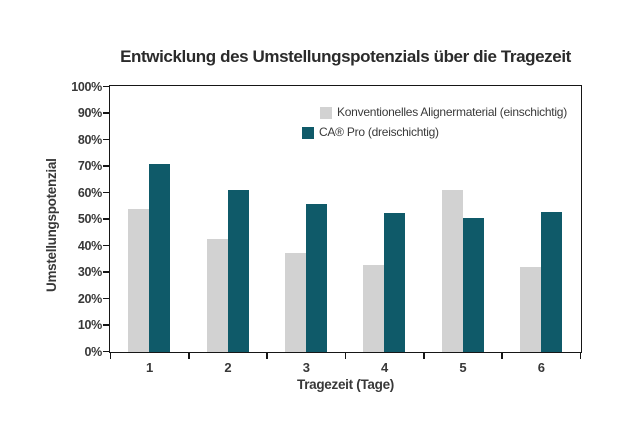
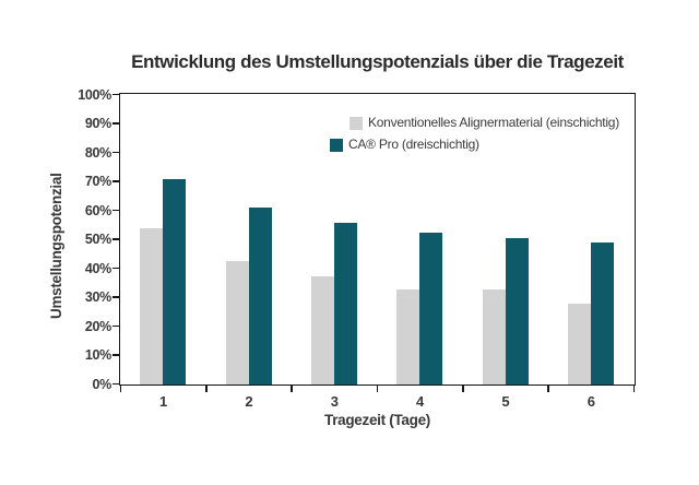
Konventionelles Alignermaterial (einschichtig)/5: 61% -> 33%
Konventionelles Alignermaterial (einschichtig)/6: 32% -> 28%
CA® Pro (dreischichtig)/6: 53% -> 49%
